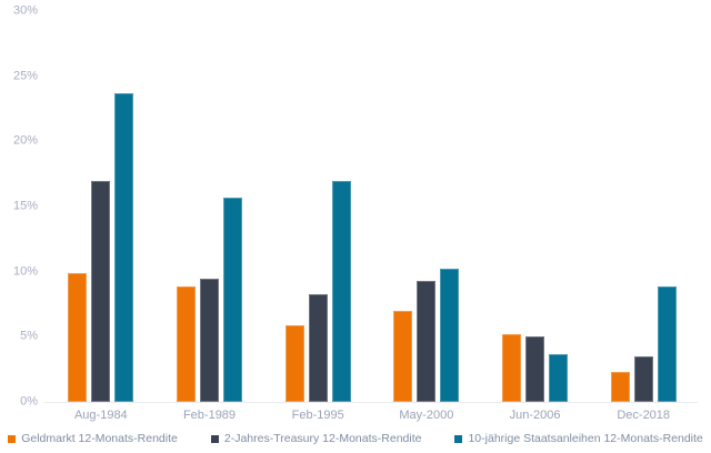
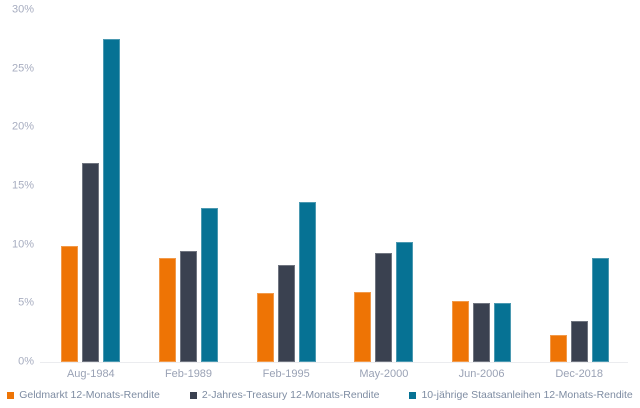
10-jährige Staatsanleihen 12-Monats-Rendite/Aug-1984: 23.7% -> 27.5%
10-jährige Staatsanleihen 12-Monats-Rendite/Feb-1989: 15.7% -> 13.1%
10-jährige Staatsanleihen 12-Monats-Rendite/Feb-1995: 17.0% -> 13.6%
Geldmarkt 12-Monats-Rendite/May-2000: 7.0% -> 6.0%
10-jährige Staatsanleihen 12-Monats-Rendite/Jun-2006: 3.7% -> 5.0%
